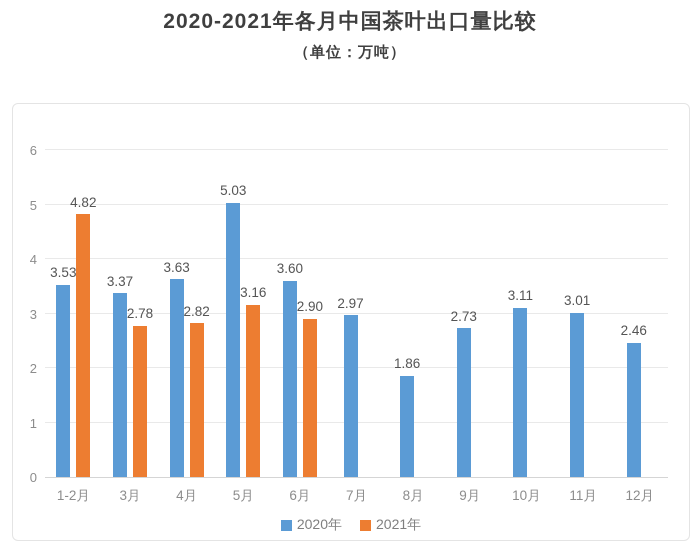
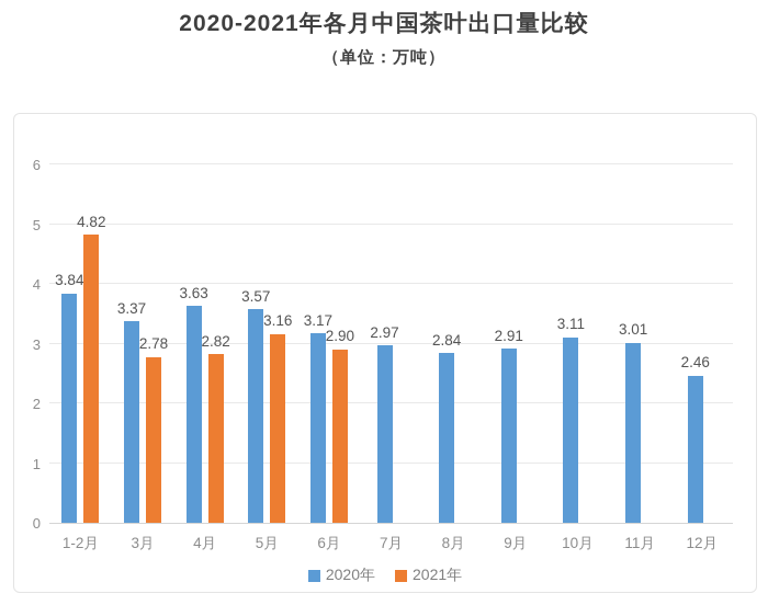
2020年/1-2月: 3.53 -> 3.84
2020年/5月: 5.03 -> 3.57
2020年/6月: 3.60 -> 3.17
2020年/8月: 1.86 -> 2.84
2020年/9月: 2.73 -> 2.91
